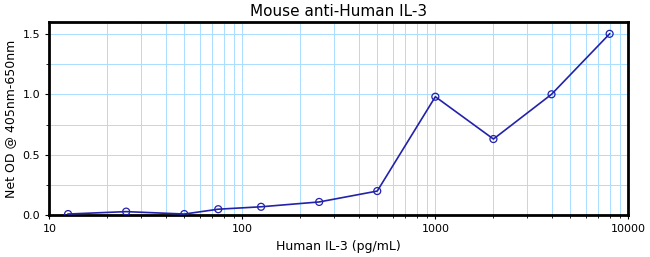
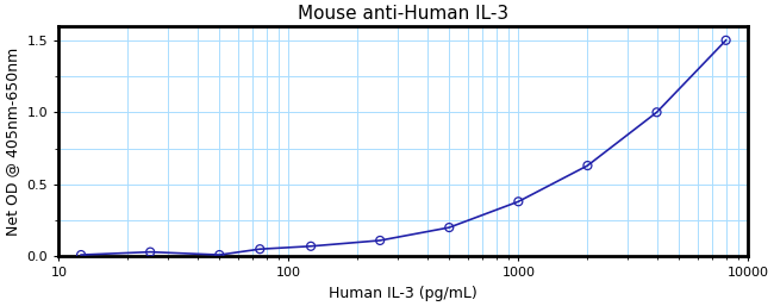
1000: 0.98 -> 0.38
